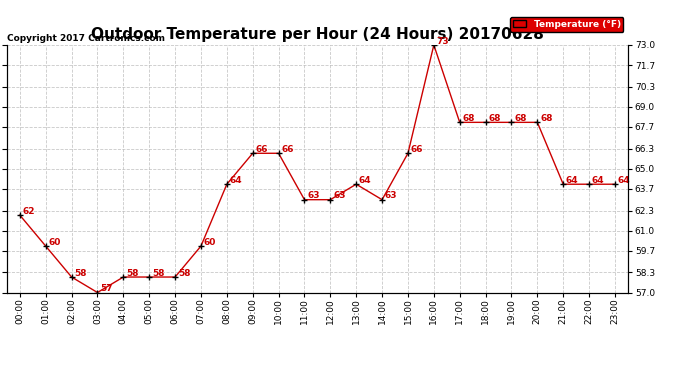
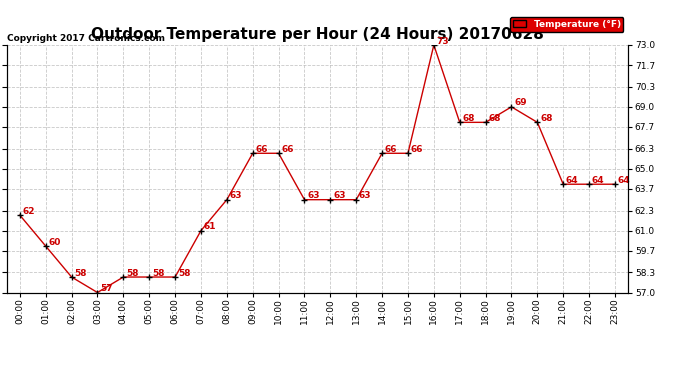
07:00: 60 -> 61
08:00: 64 -> 63
13:00: 64 -> 63
14:00: 63 -> 66
19:00: 68 -> 69
